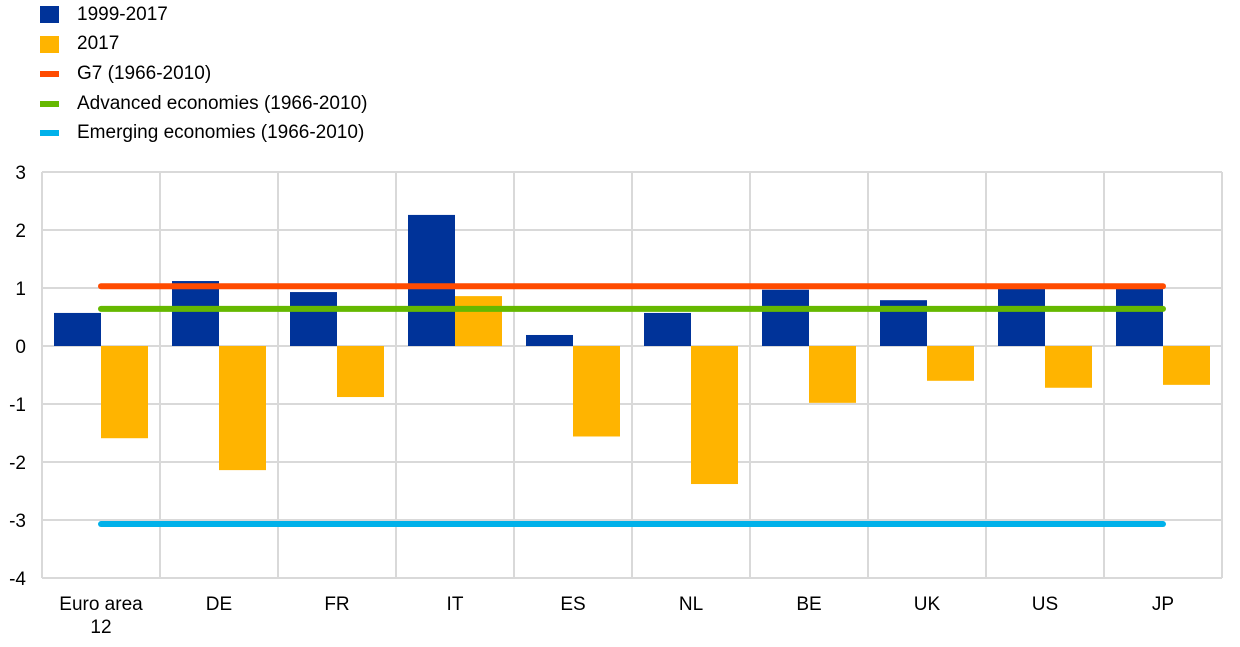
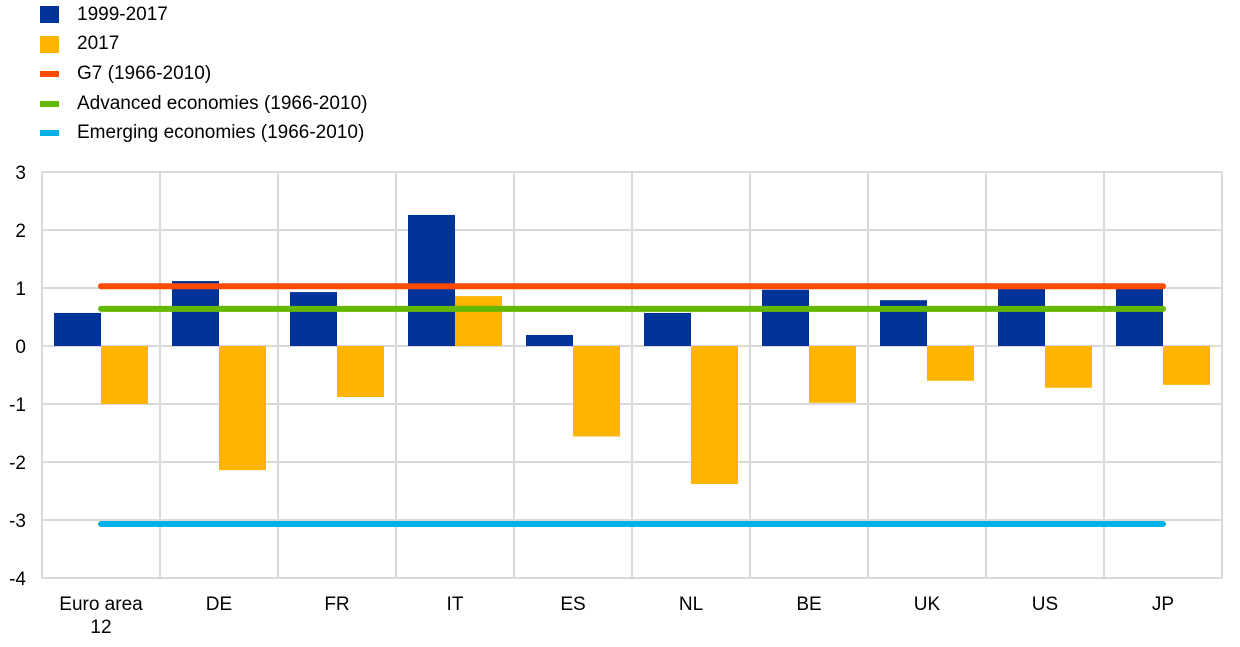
2017/Euro area 12: -1.6 -> -1.0
